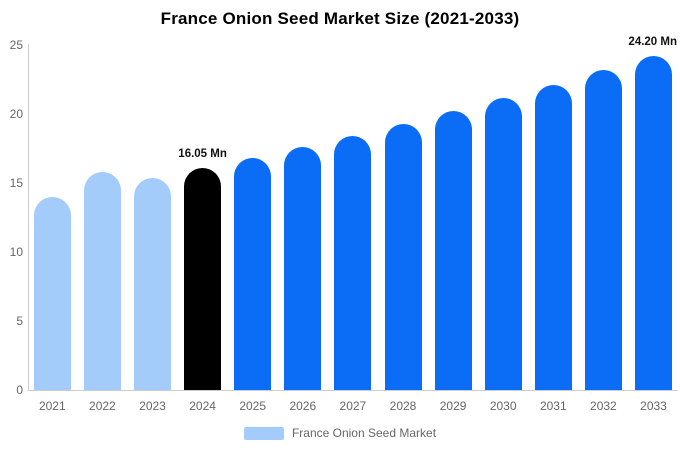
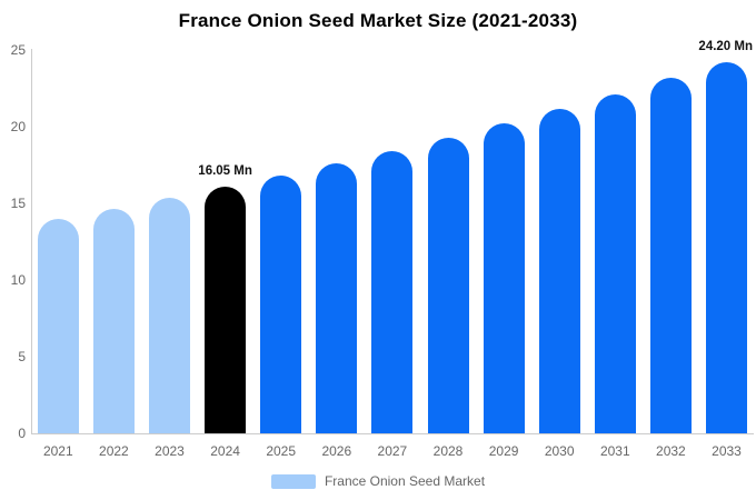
2022: 15.8 -> 14.7
